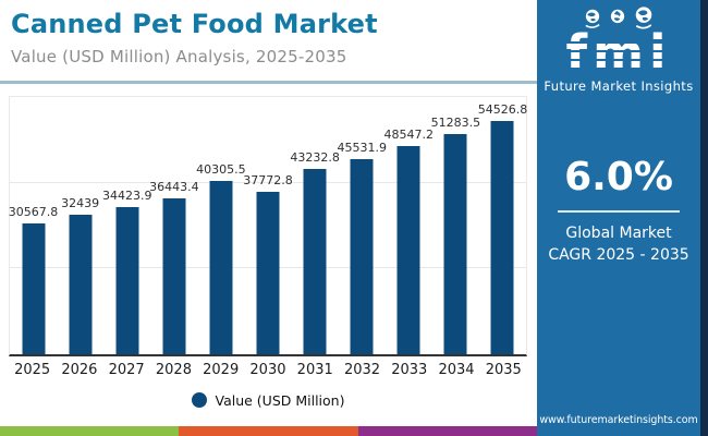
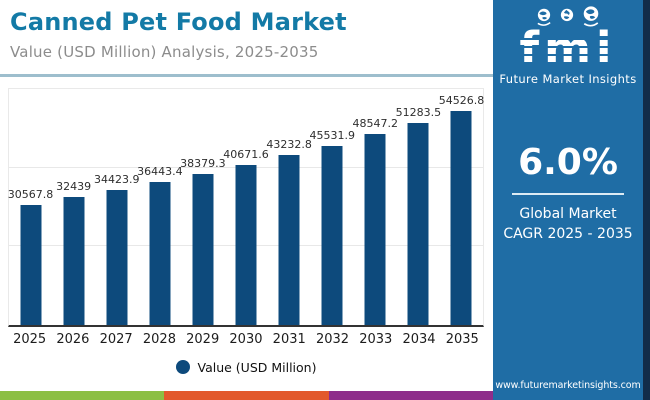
2029: 40305.5 -> 38379.3
2030: 37772.8 -> 40671.6
